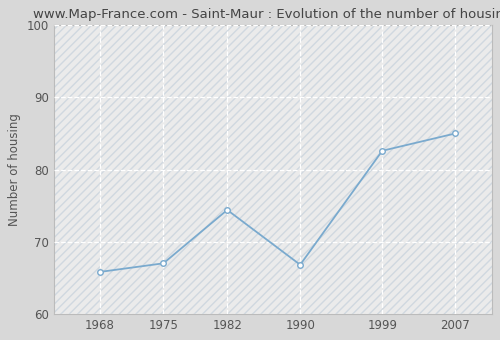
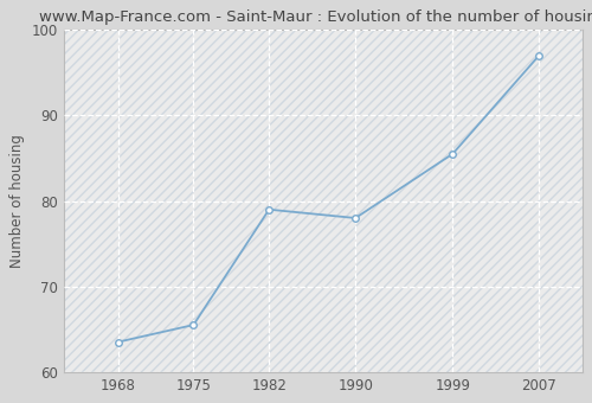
1968: 65.8 -> 63.5
1975: 67.0 -> 65.5
1982: 74.4 -> 79.0
1990: 66.8 -> 78.0
1999: 82.6 -> 85.5
2007: 85.0 -> 97.0
